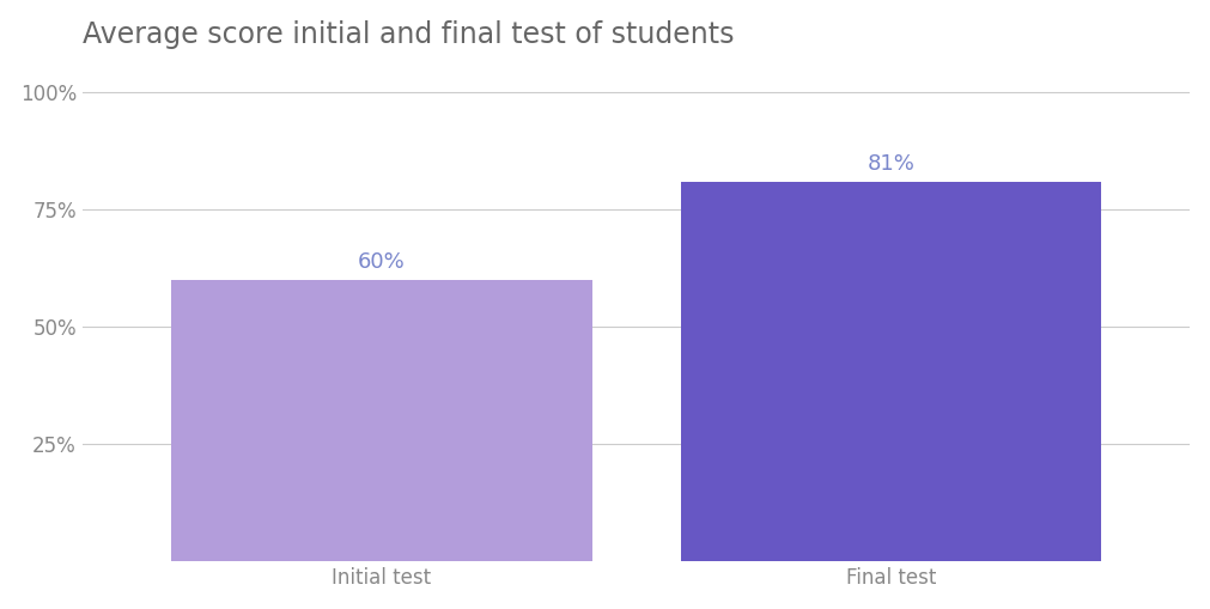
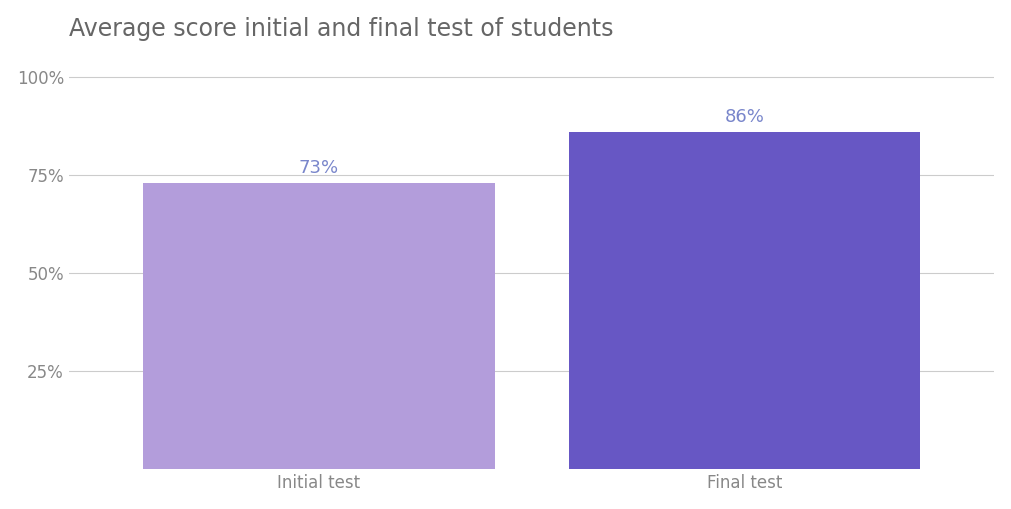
Initial test: 60% -> 73%
Final test: 81% -> 86%
